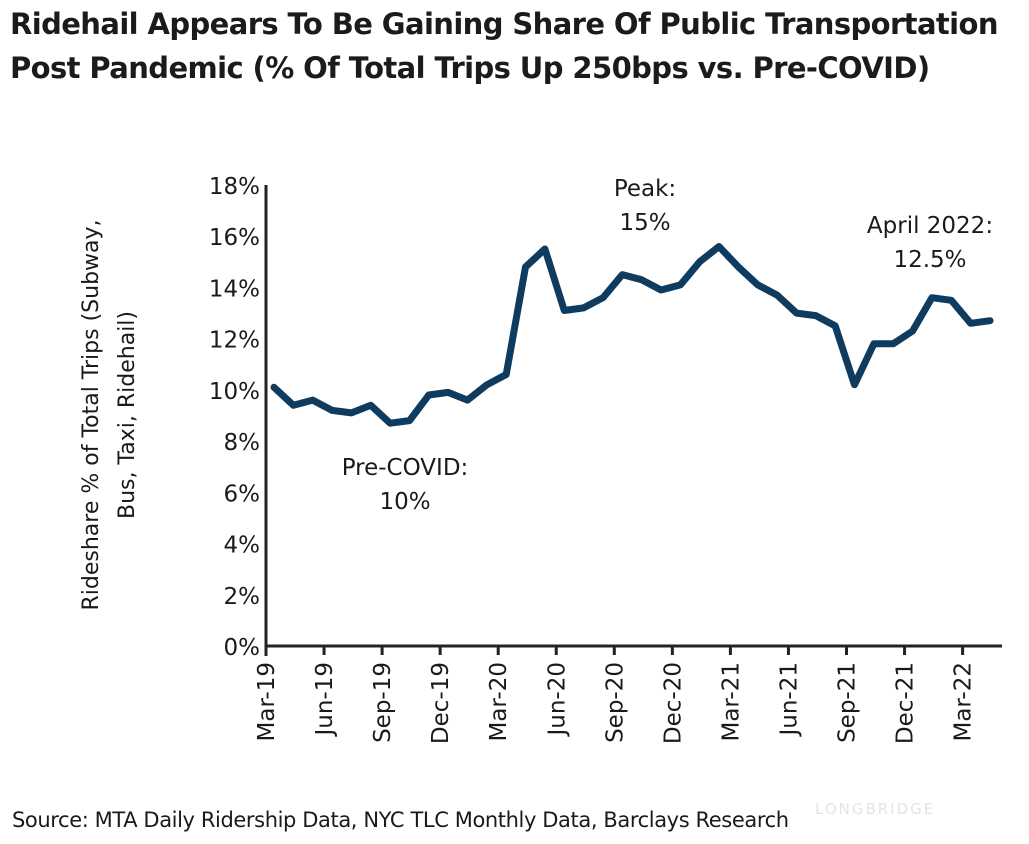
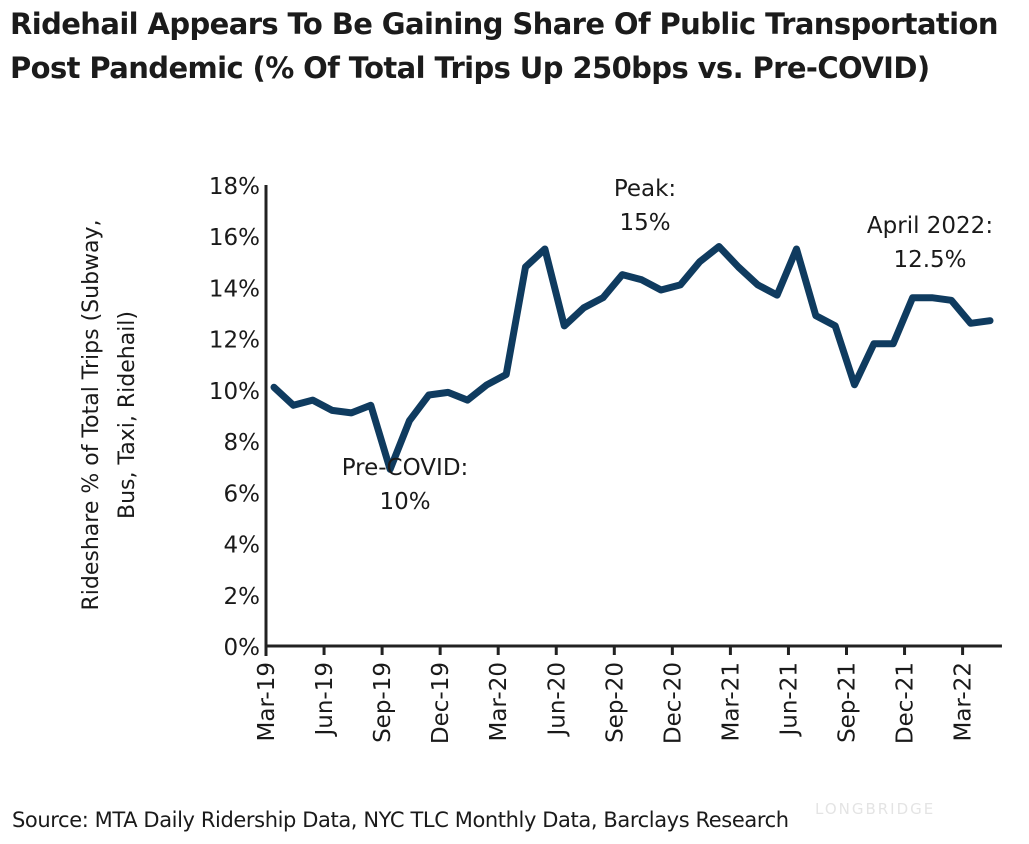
Sep-19: 8.7% -> 6.9%
Jun-20: 13.1% -> 12.5%
Jun-21: 13.0% -> 15.5%
Dec-21: 12.3% -> 13.6%
